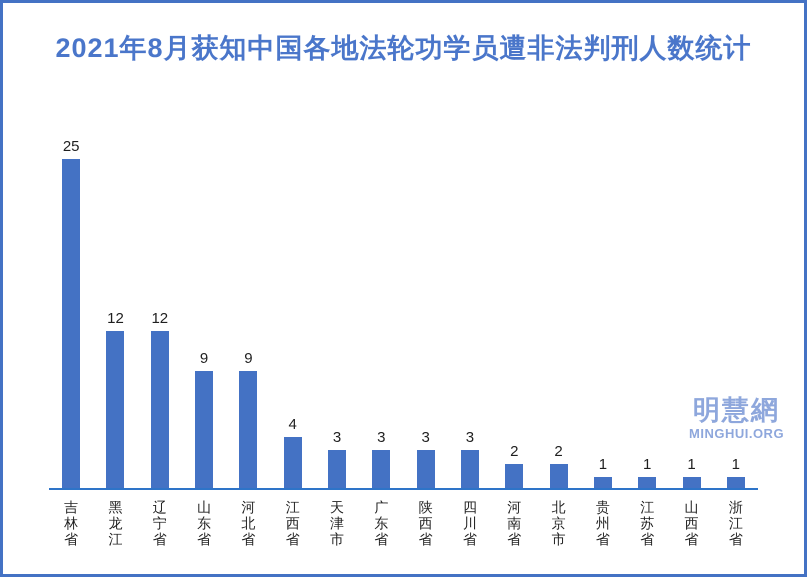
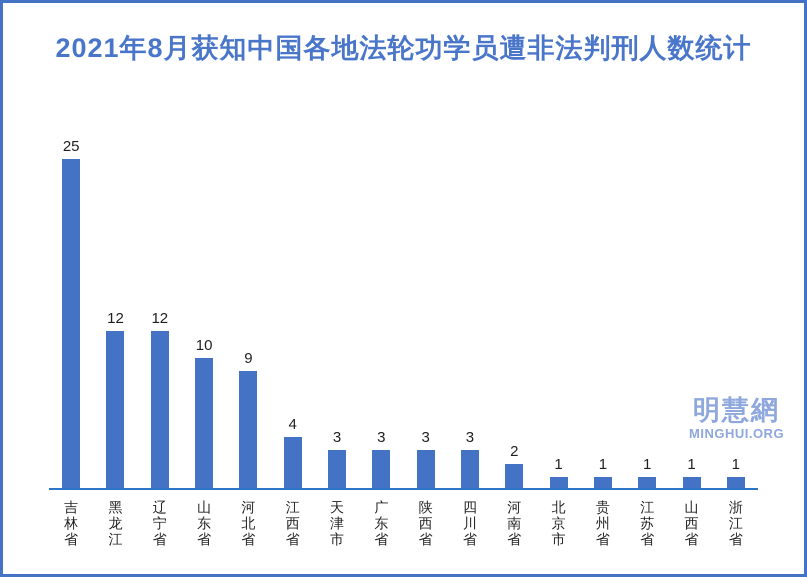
山东省: 9 -> 10
北京市: 2 -> 1
